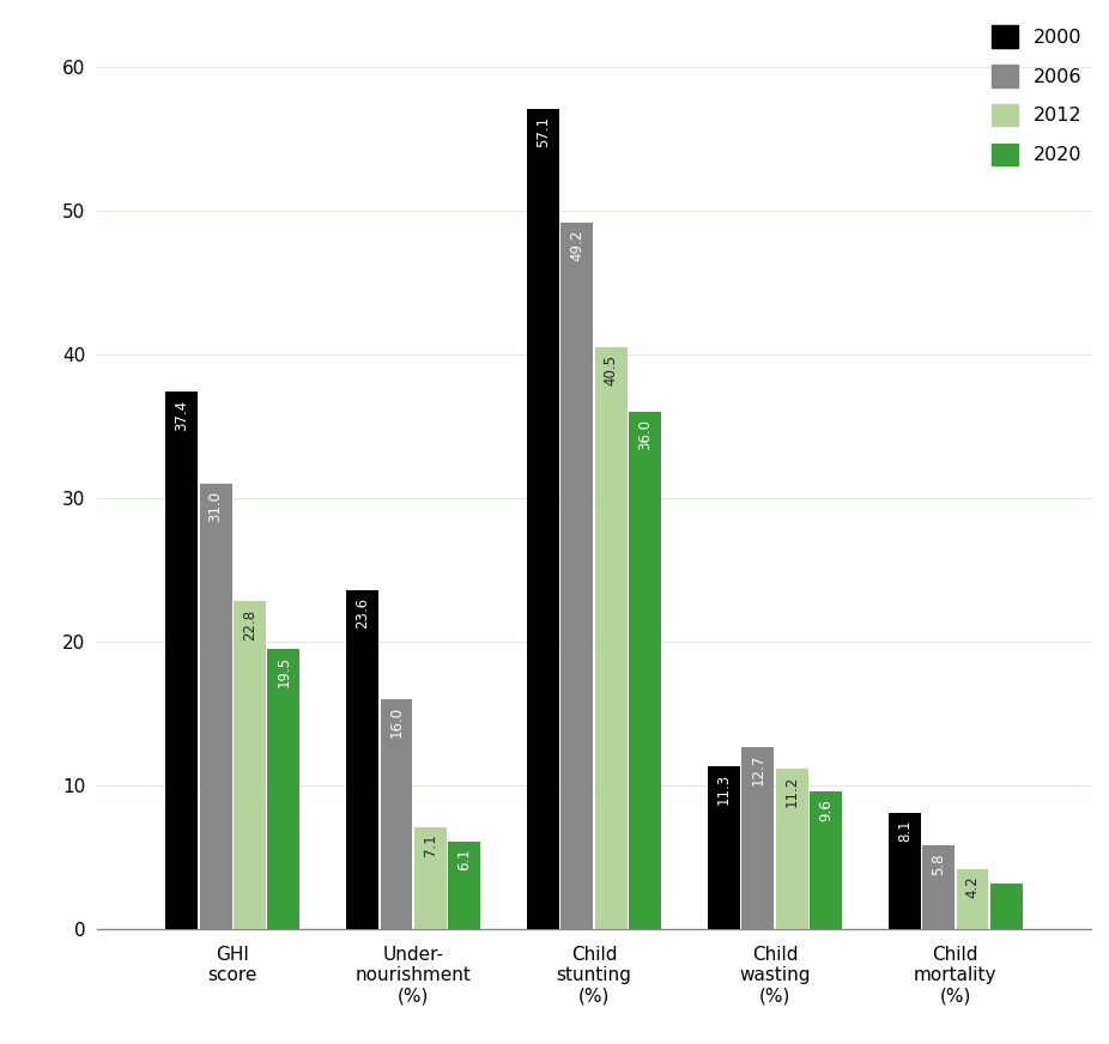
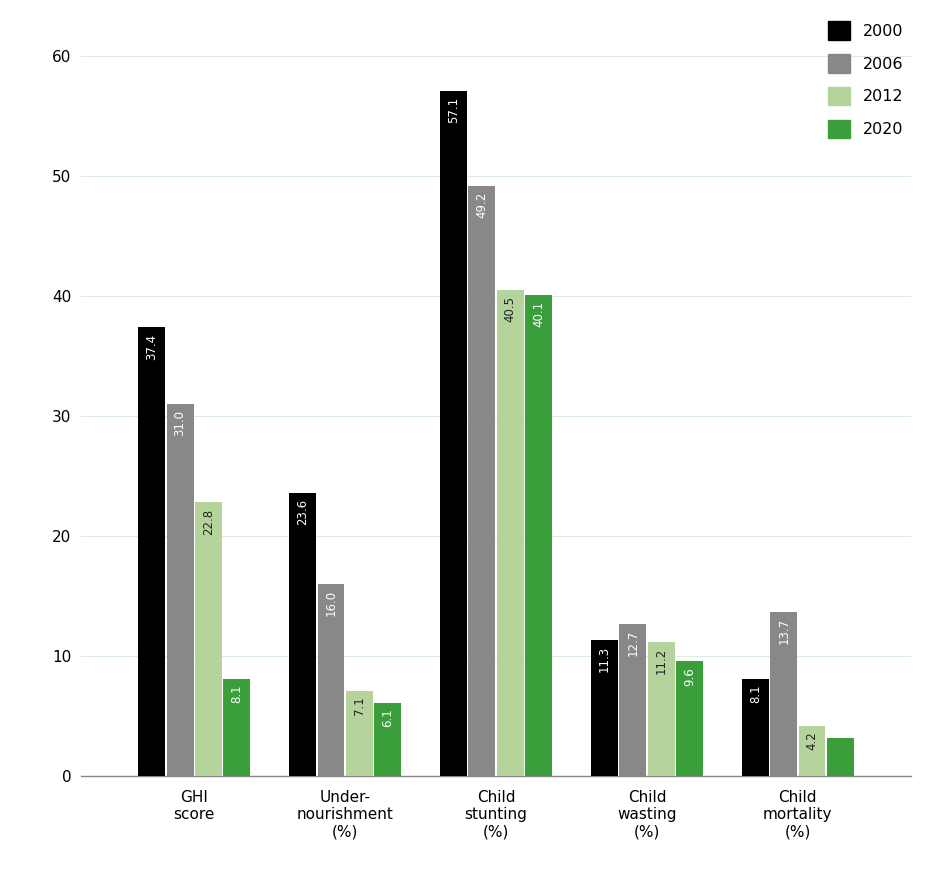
2020/GHI score: 19.5 -> 8.1
2020/Child stunting (%): 36.0 -> 40.1
2006/Child mortality (%): 5.8 -> 13.7
